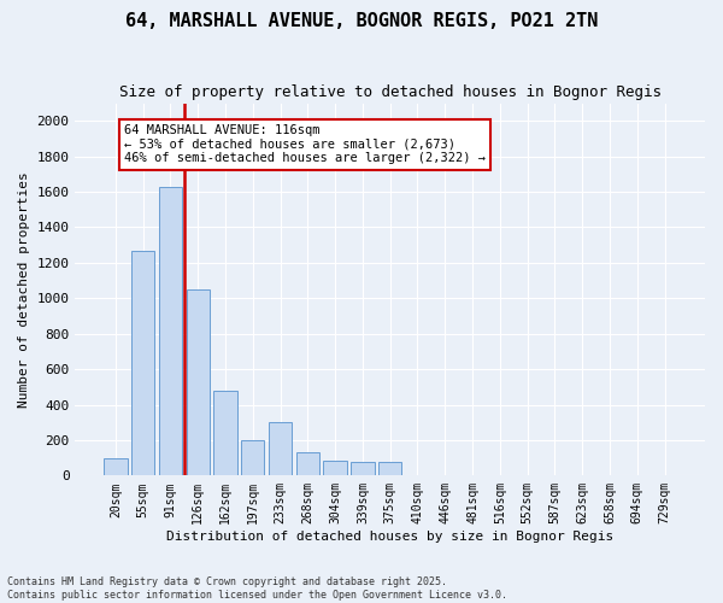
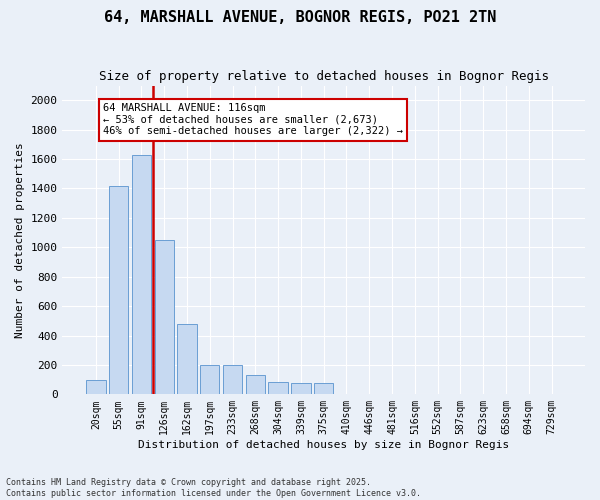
55sqm: 1270 -> 1420
233sqm: 300 -> 200
